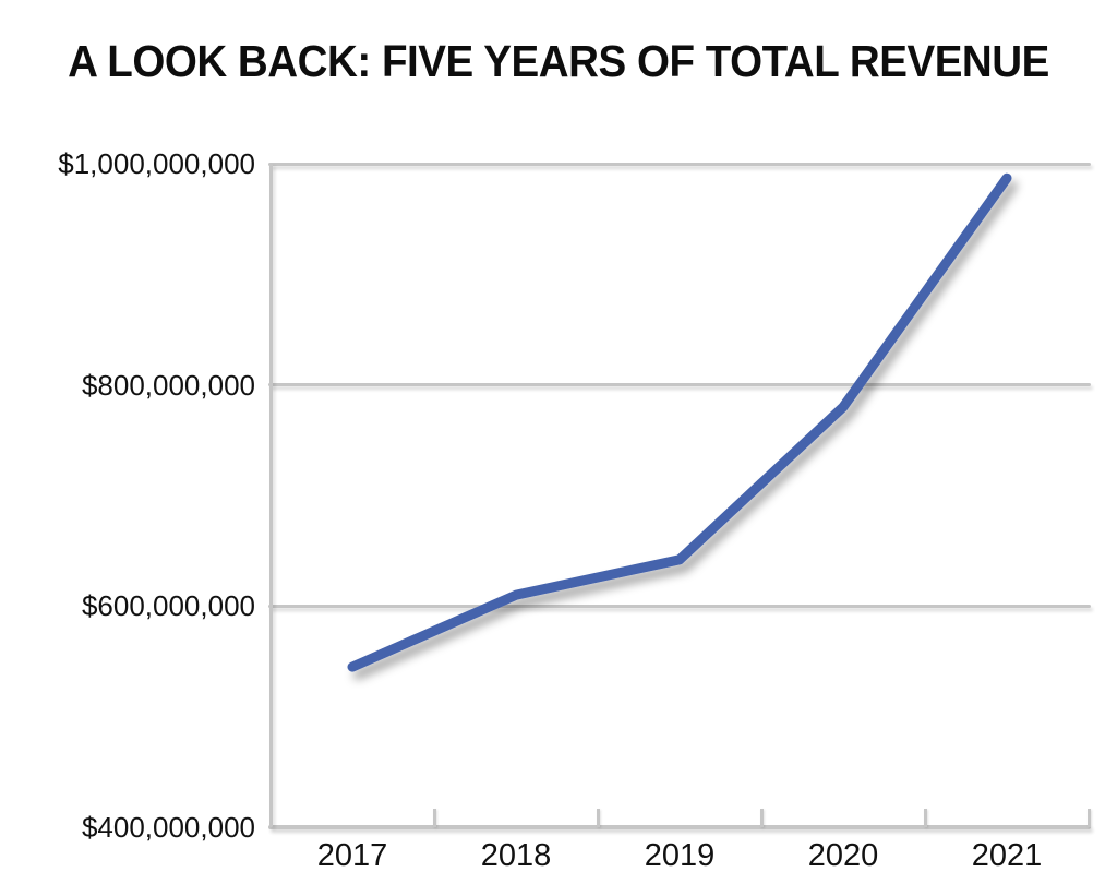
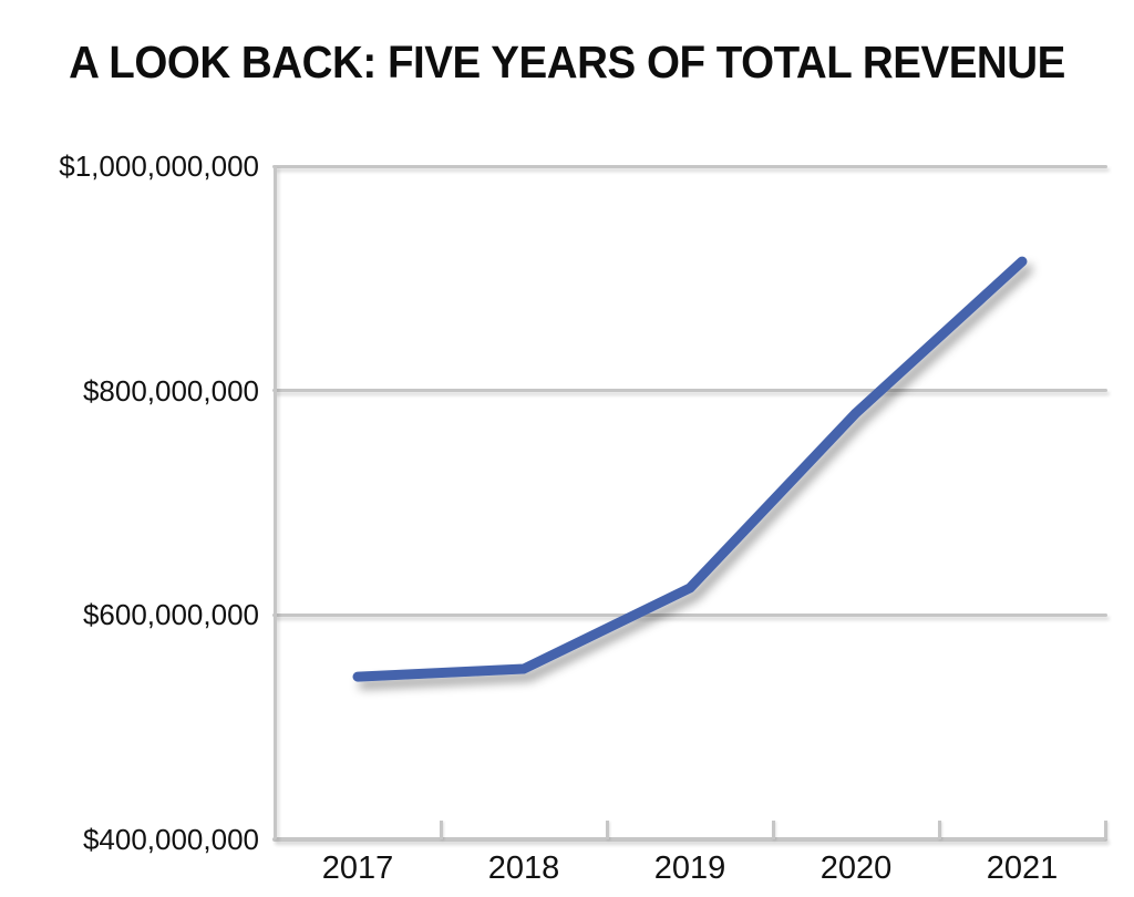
2018: $610000000 -> $552000000
2019: $642000000 -> $624000000
2021: $987000000 -> $915000000
